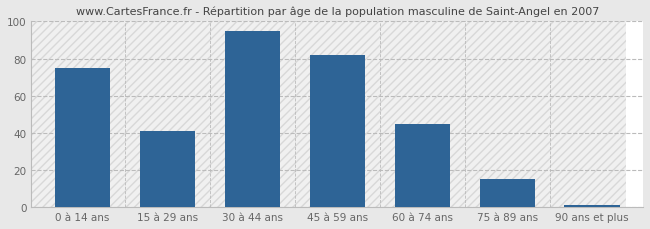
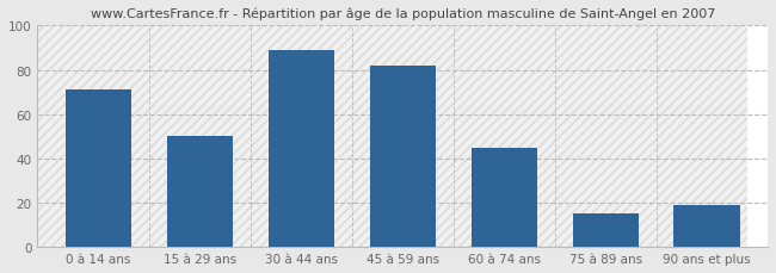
0 à 14 ans: 75 -> 71
15 à 29 ans: 41 -> 50
30 à 44 ans: 95 -> 89
90 ans et plus: 1 -> 19
